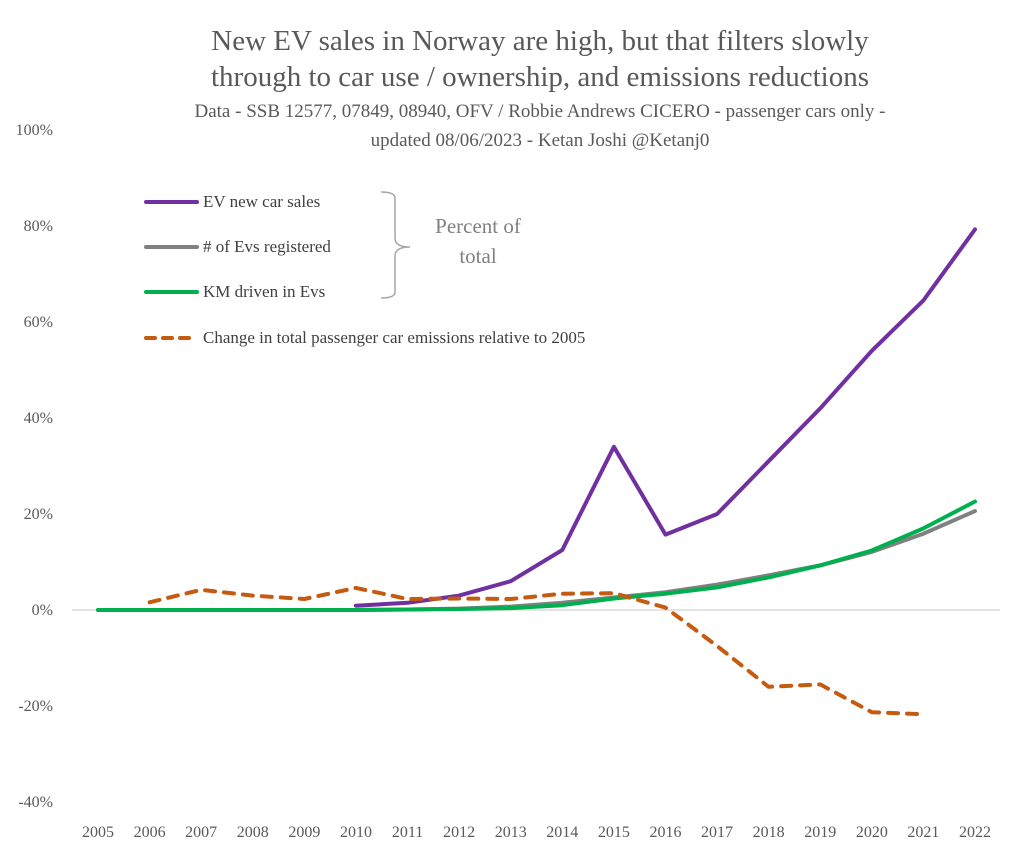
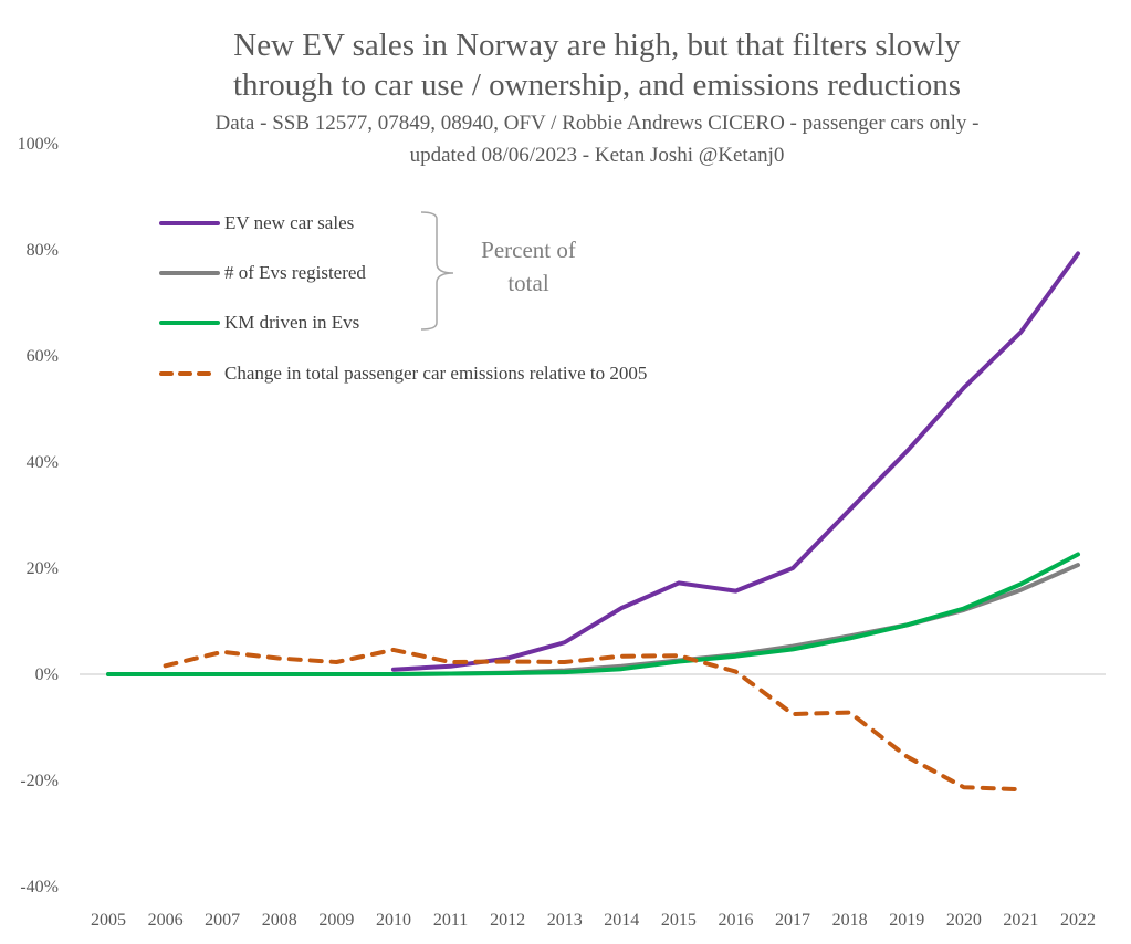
EV new car sales/2015: 34% -> 17%
Change in total passenger car emissions relative to 2005/2018: -16% -> -7%
